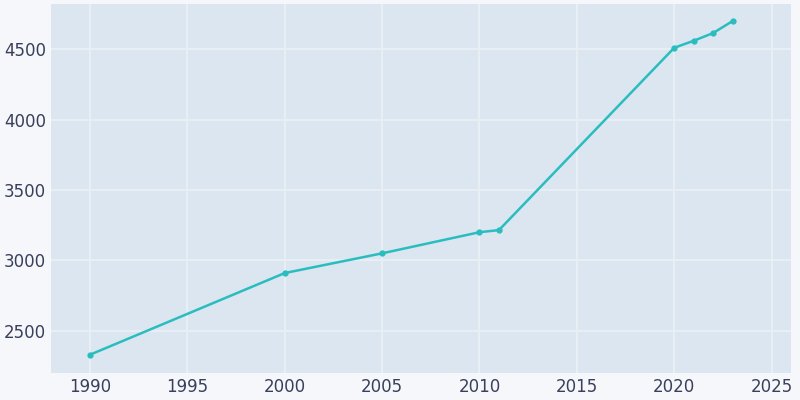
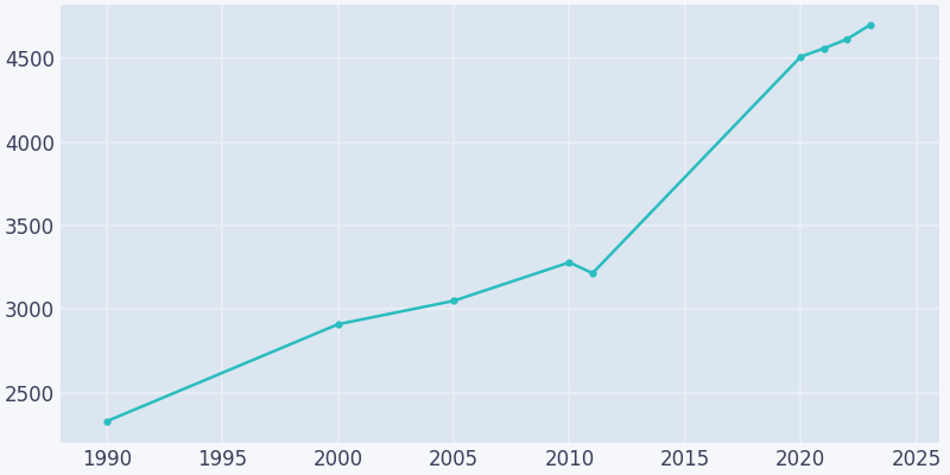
2010: 3200 -> 3280
